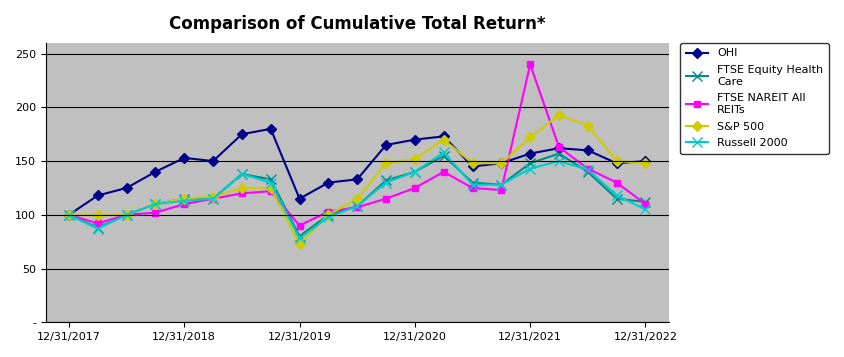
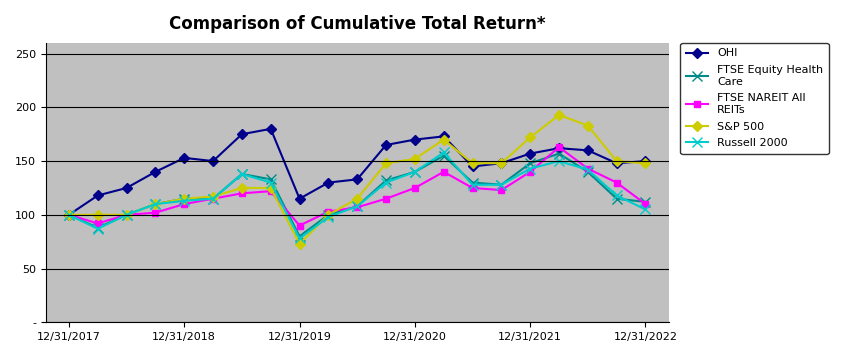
FTSE NAREIT All REITs/12/31/2021: 240 -> 140
